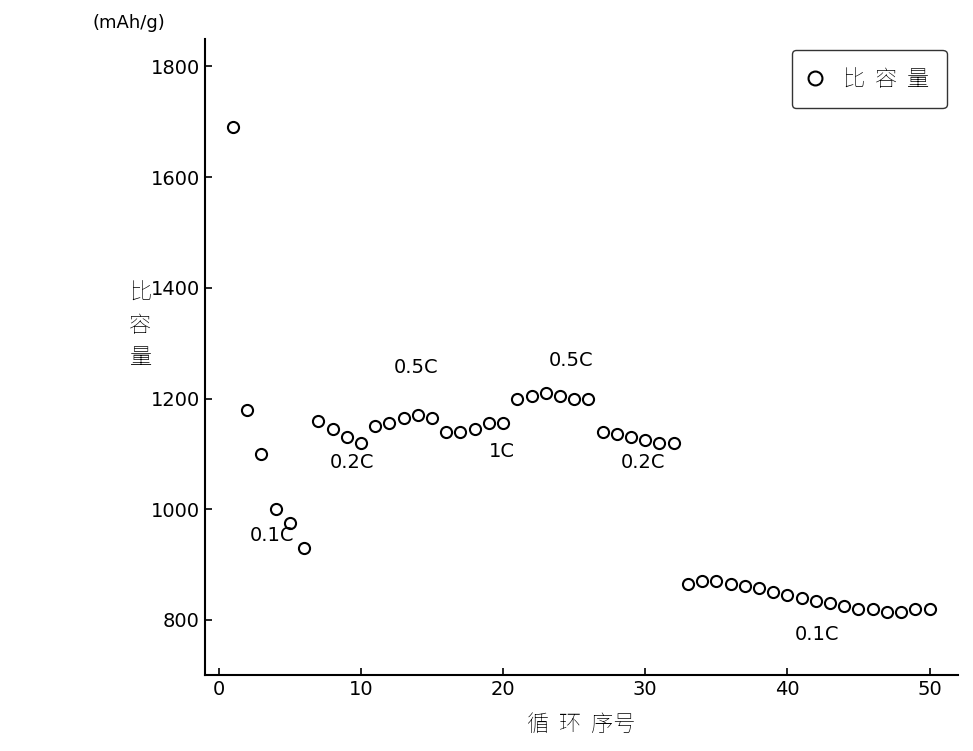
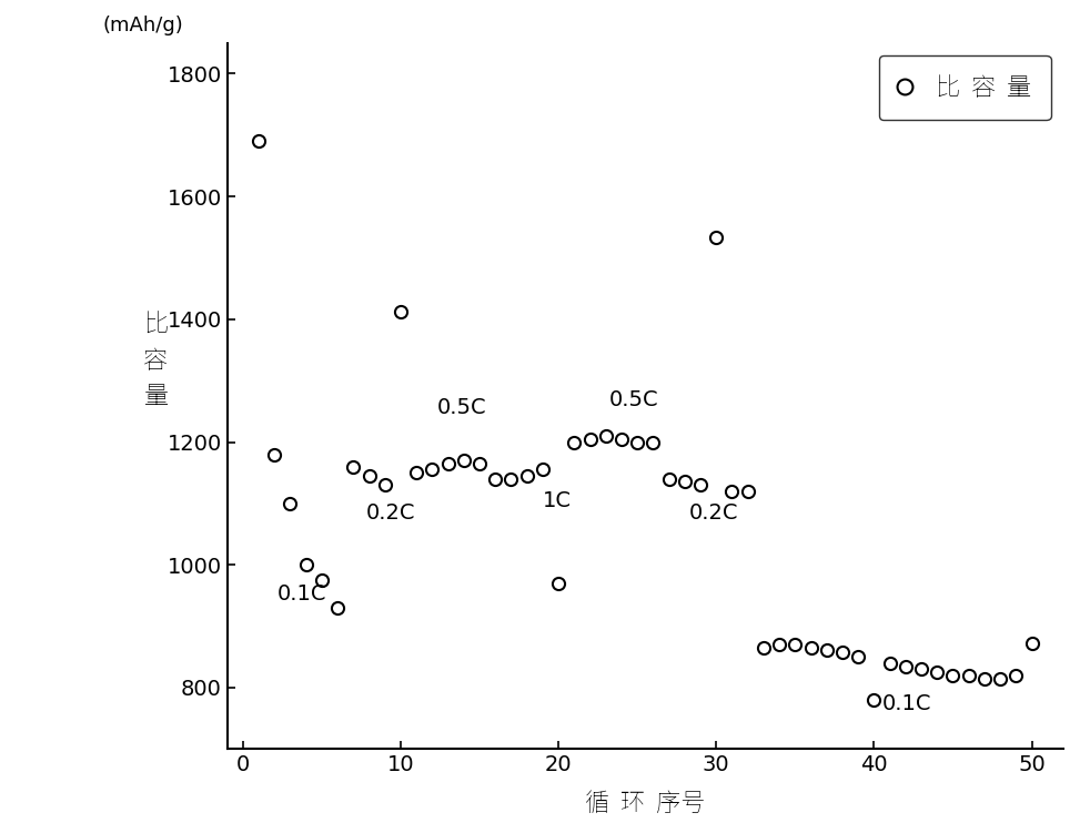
10: 1120 -> 1412
20: 1155 -> 970
30: 1125 -> 1534
40: 845 -> 780
50: 820 -> 872
